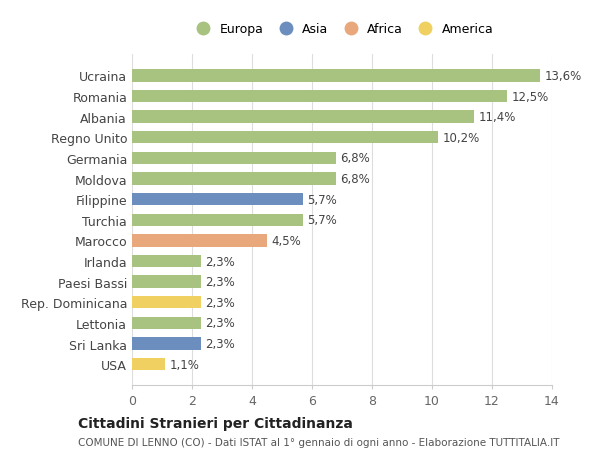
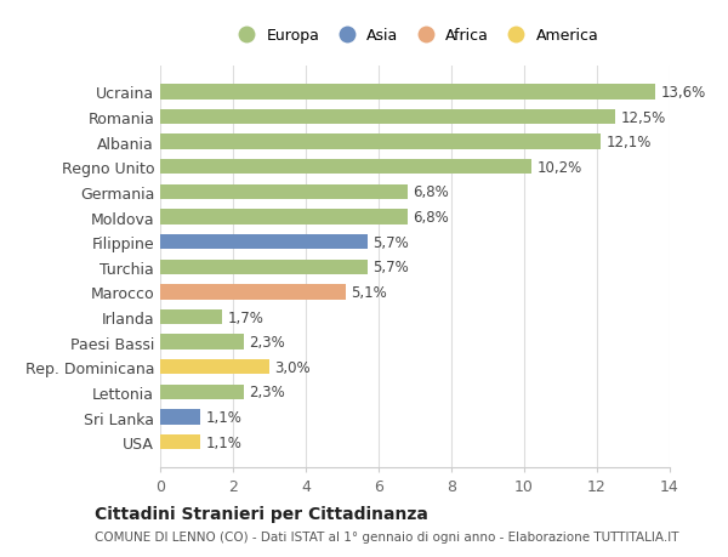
Albania: 11,4% -> 12,1%
Marocco: 4,5% -> 5,1%
Irlanda: 2,3% -> 1,7%
Rep. Dominicana: 2,3% -> 3,0%
Sri Lanka: 2,3% -> 1,1%
